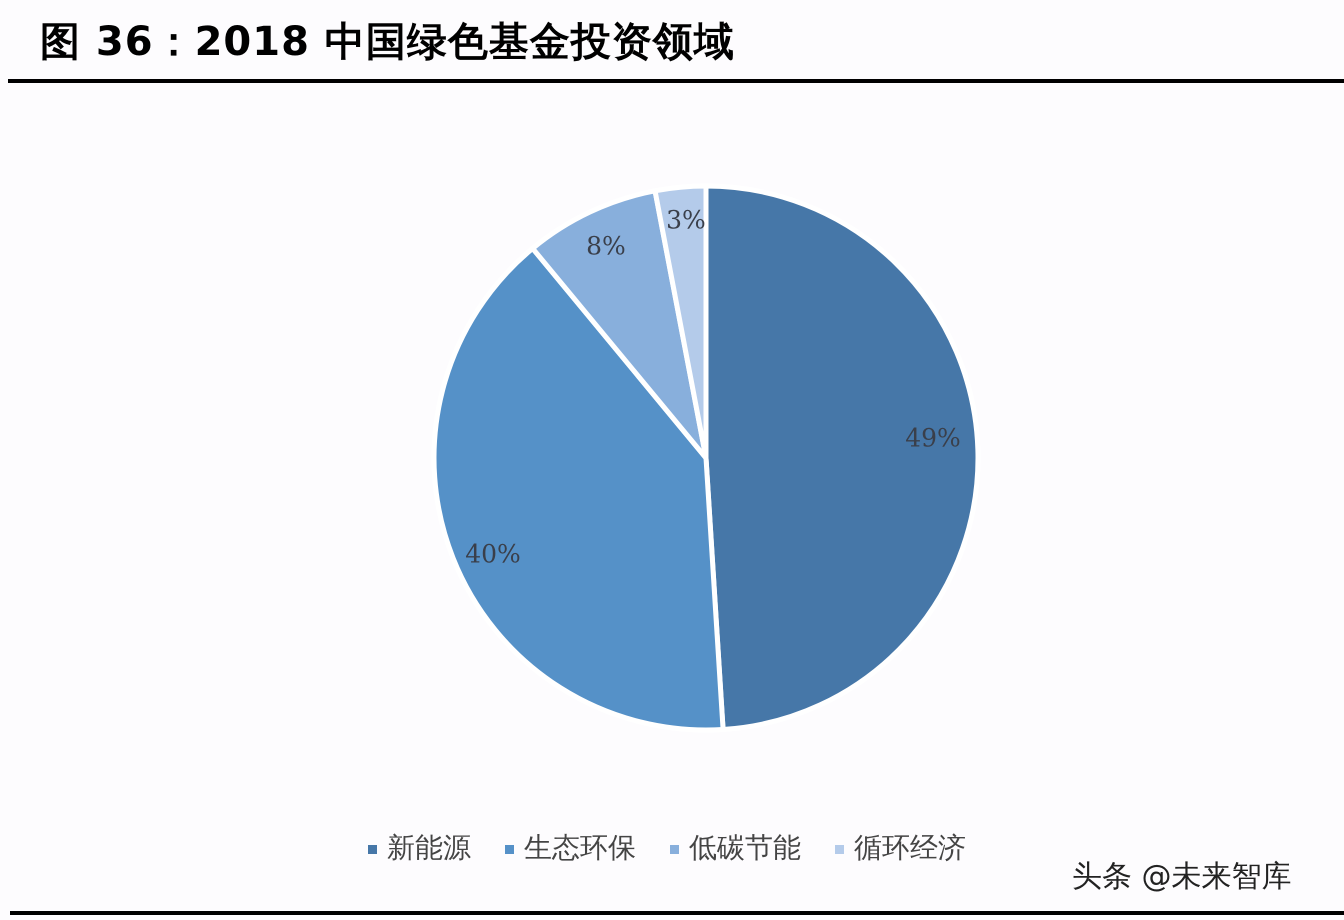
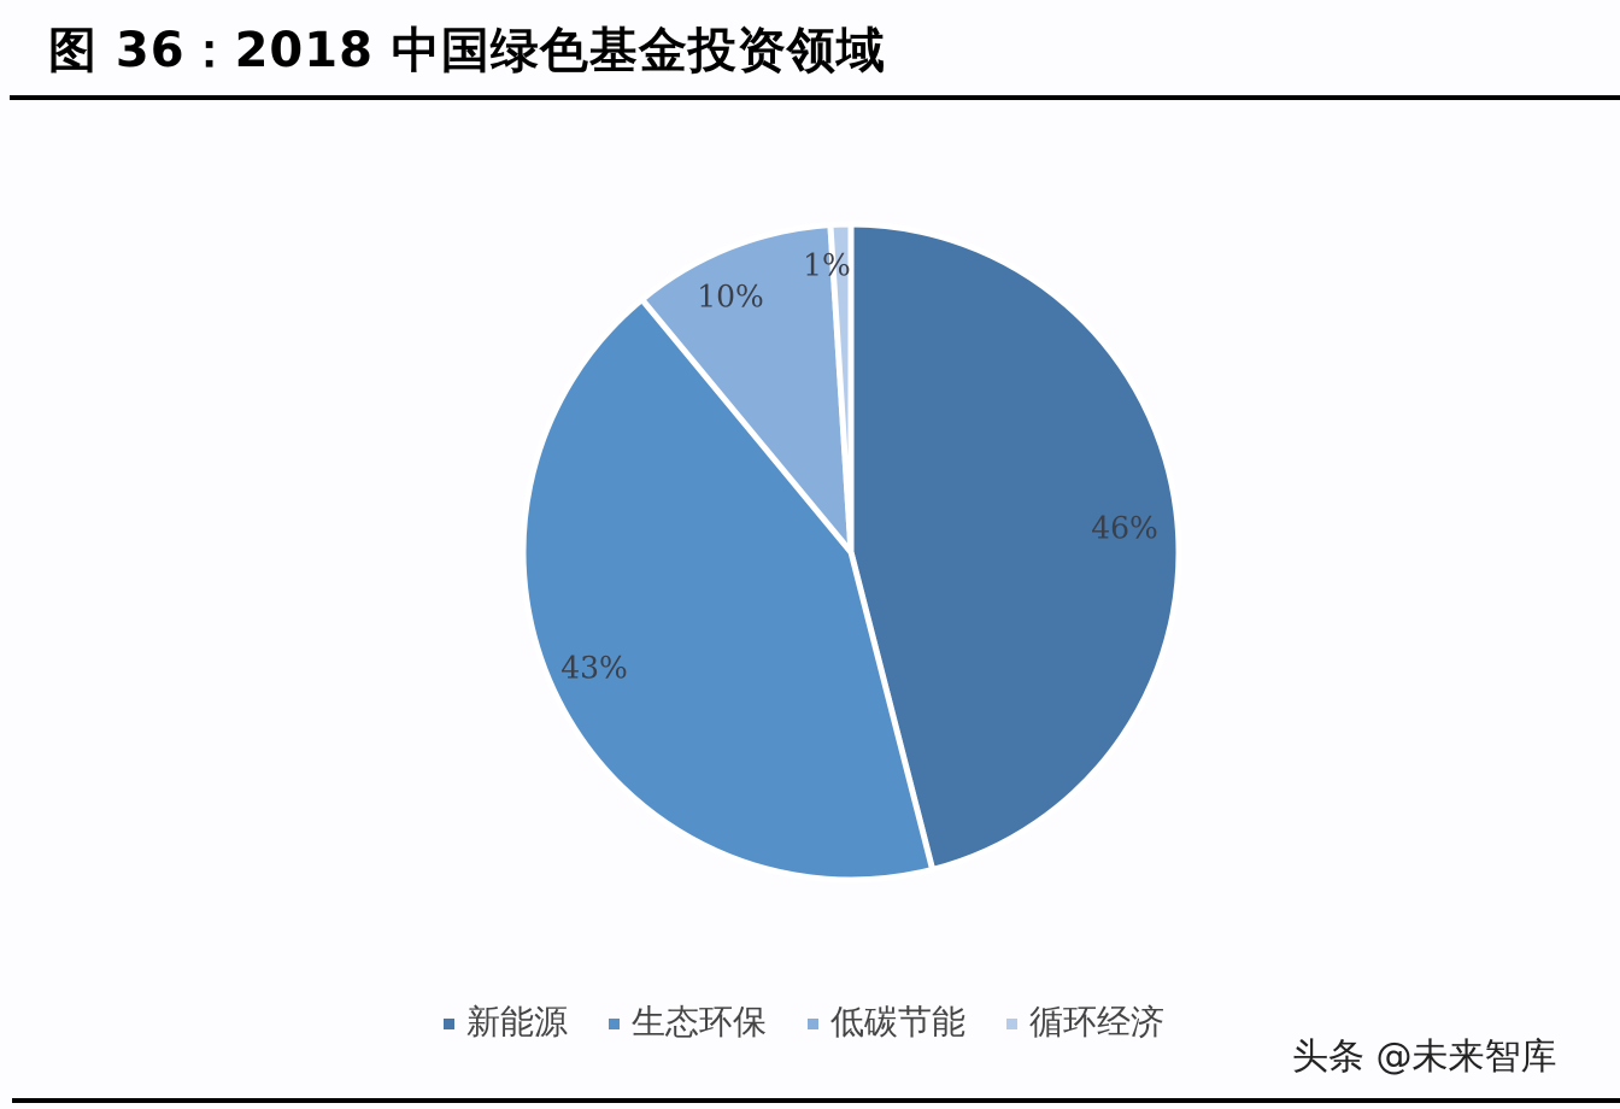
新能源: 49% -> 46%
生态环保: 40% -> 43%
低碳节能: 8% -> 10%
循环经济: 3% -> 1%
